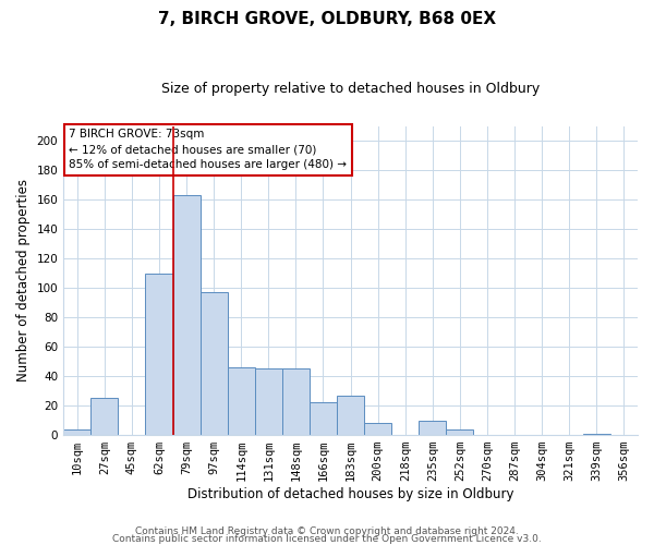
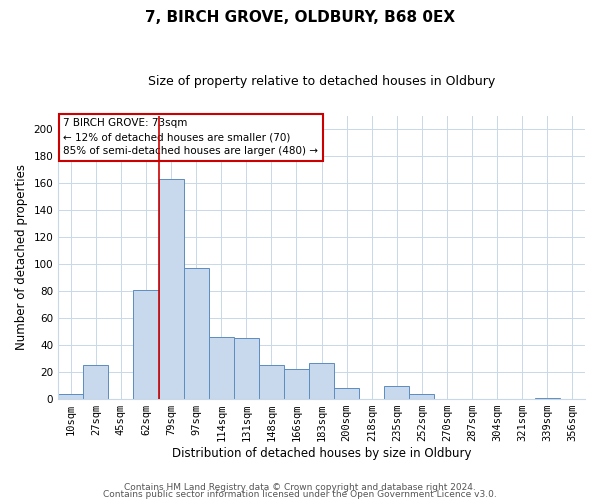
62sqm: 110 -> 81
148sqm: 45 -> 25
